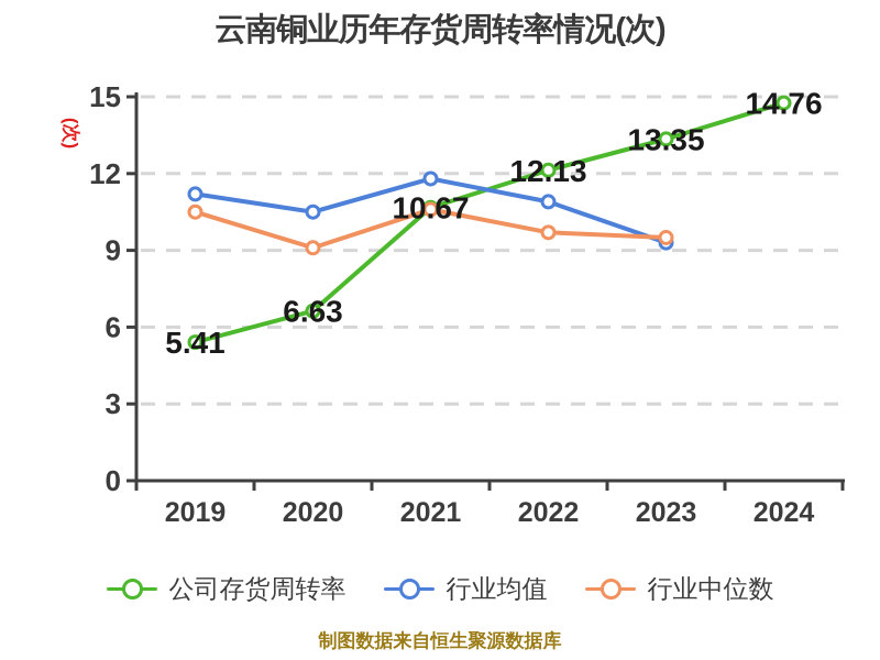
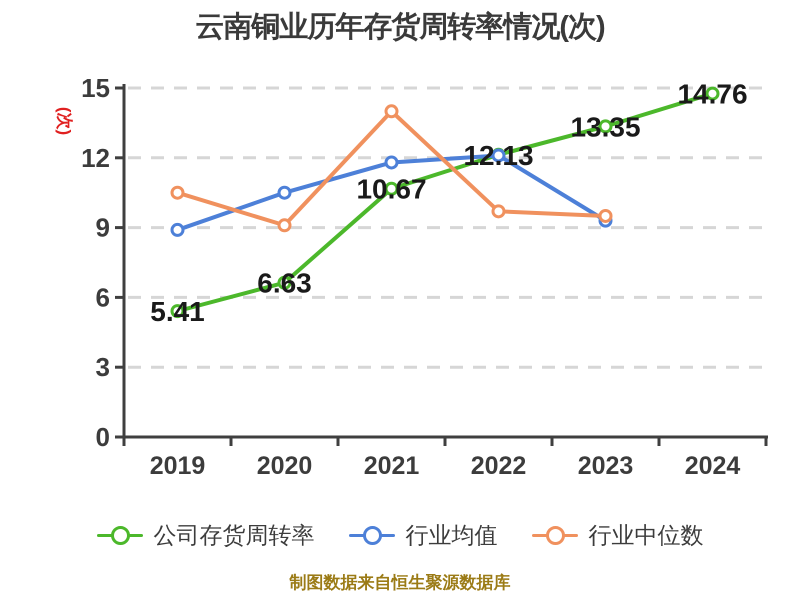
行业均值/2019: 11.2 -> 8.9
行业中位数/2021: 10.6 -> 14.0
行业均值/2022: 10.9 -> 12.1
